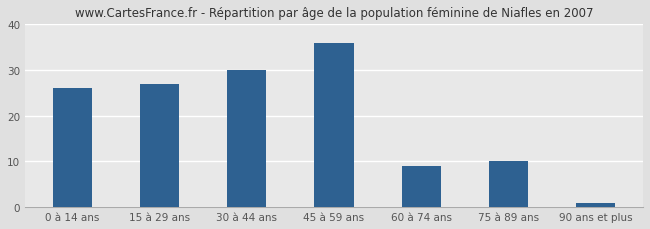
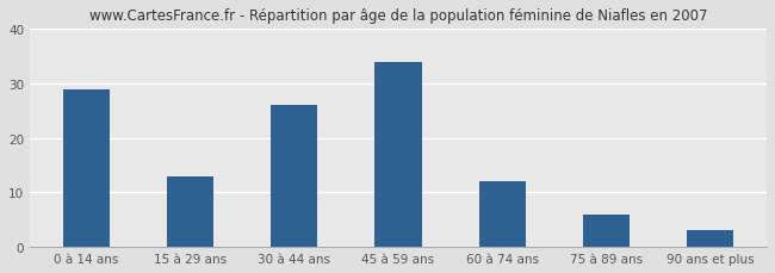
0 à 14 ans: 26 -> 29
15 à 29 ans: 27 -> 13
30 à 44 ans: 30 -> 26
45 à 59 ans: 36 -> 34
60 à 74 ans: 9 -> 12
75 à 89 ans: 10 -> 6
90 ans et plus: 1 -> 3
